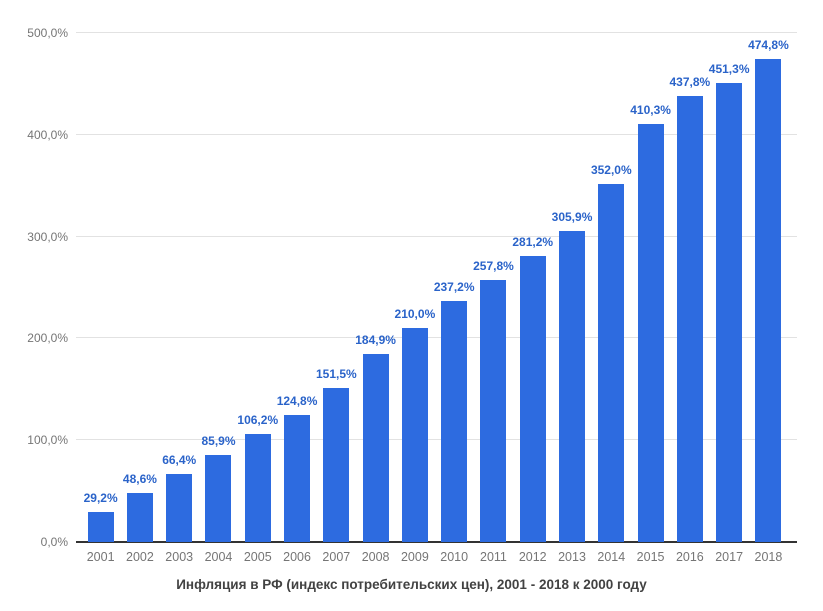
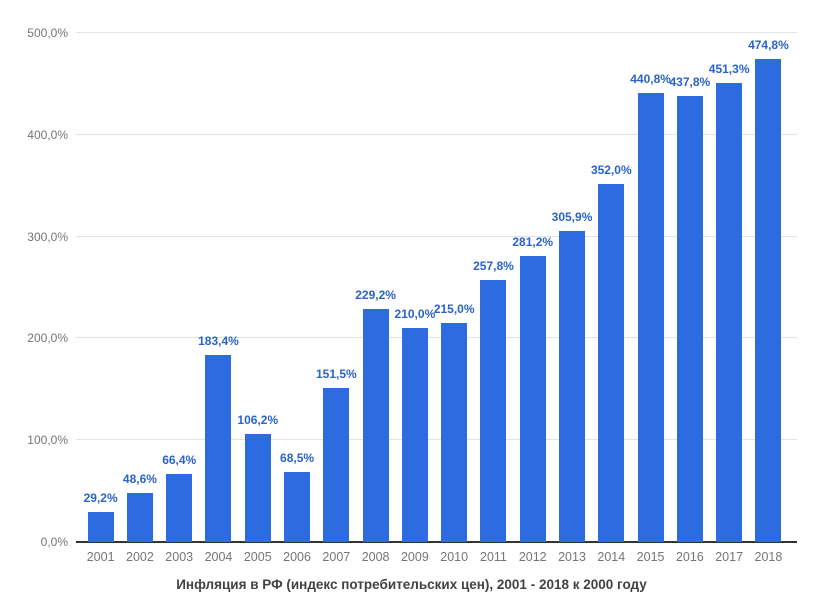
2004: 85,9% -> 183,4%
2006: 124,8% -> 68,5%
2008: 184,9% -> 229,2%
2010: 237,2% -> 215,0%
2015: 410,3% -> 440,8%
